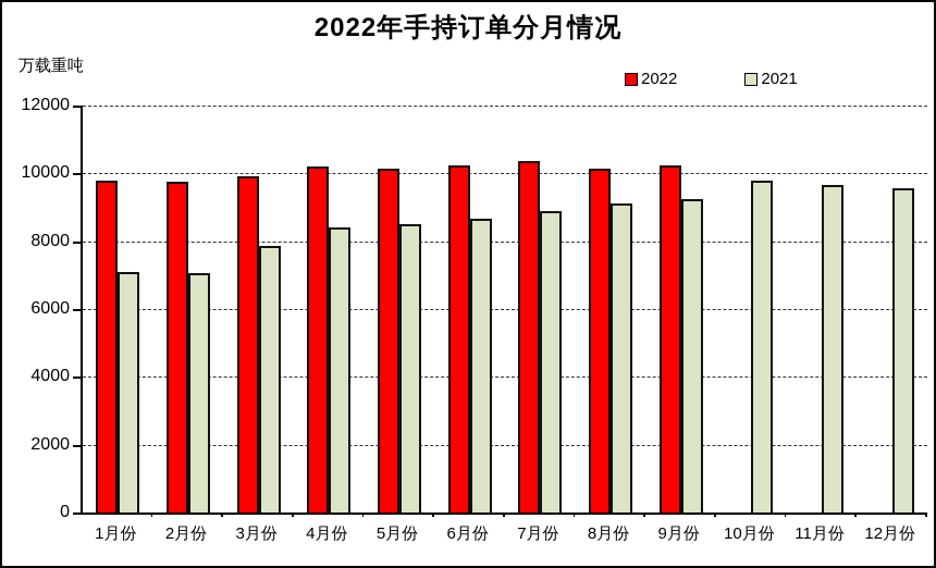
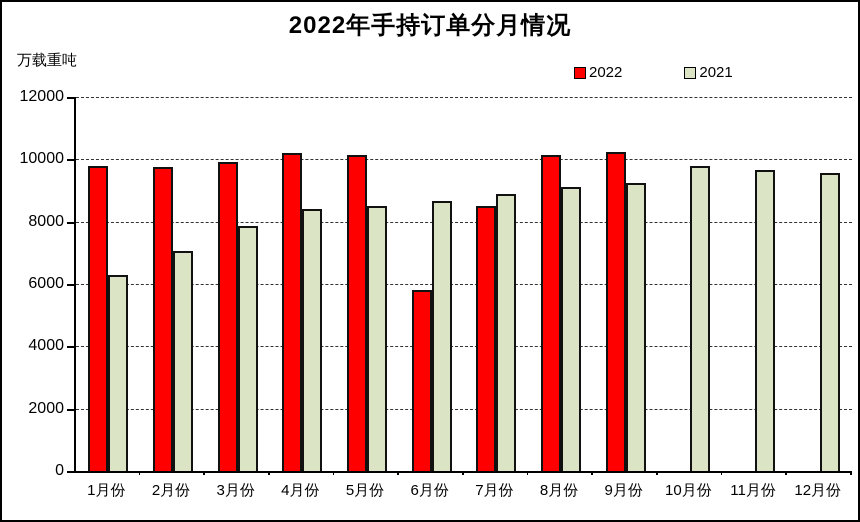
2021/1月份: 7100 -> 6300
2022/6月份: 10200 -> 5800
2022/7月份: 10400 -> 8500
